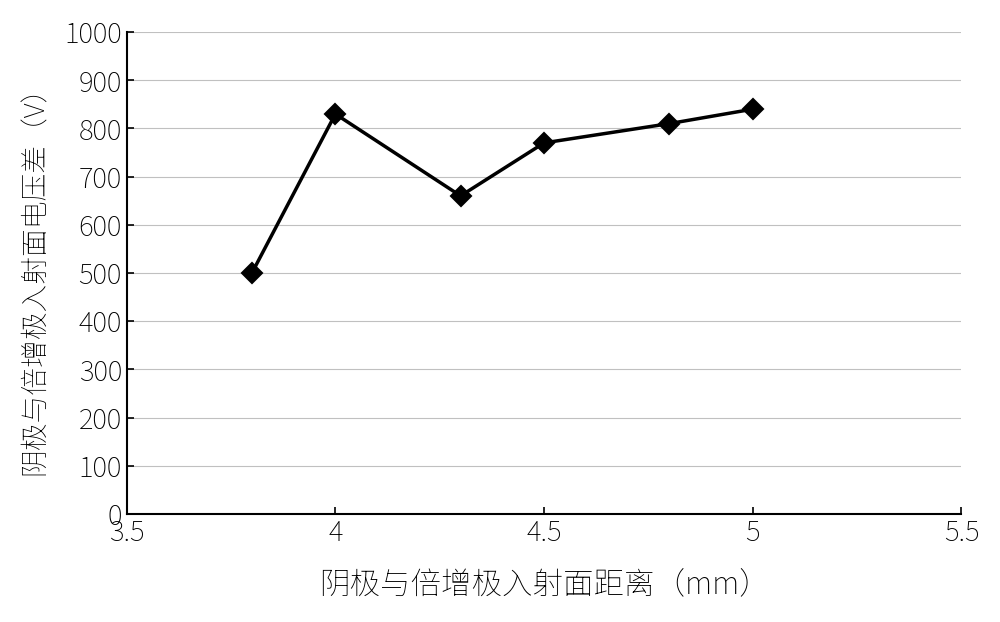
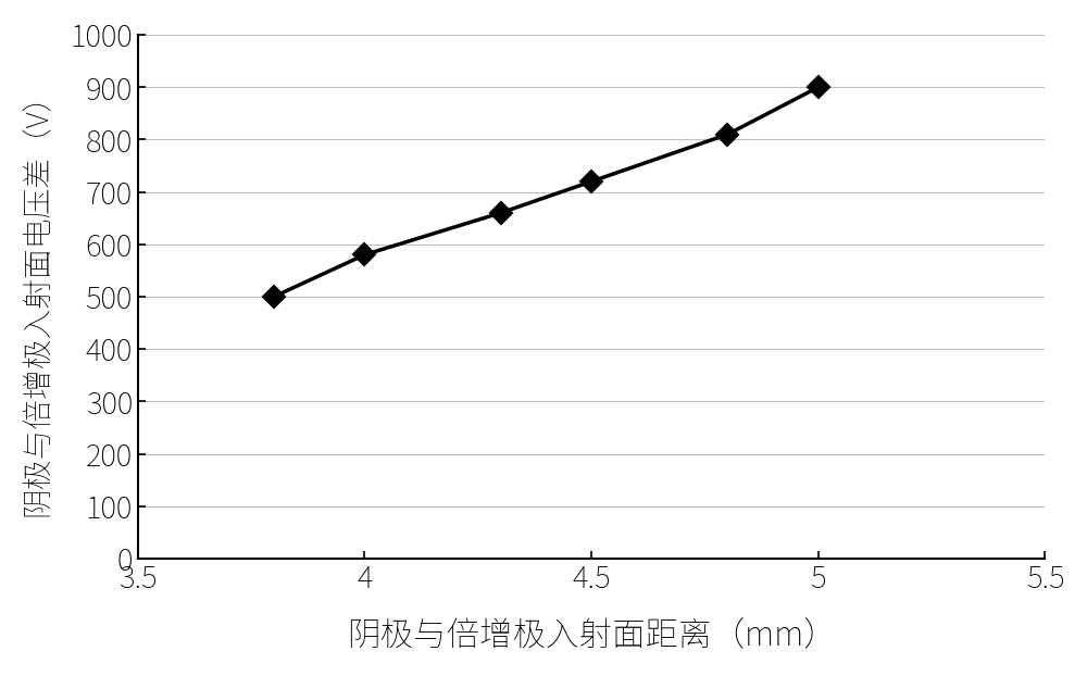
4: 830 -> 580
4.5: 770 -> 720
5: 840 -> 900
